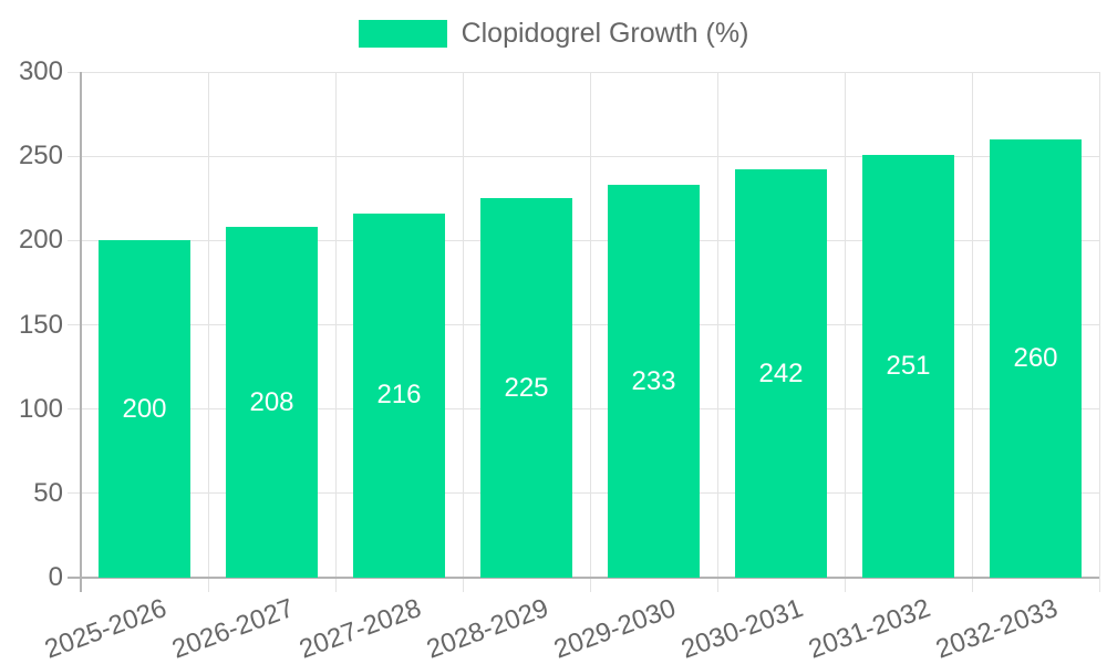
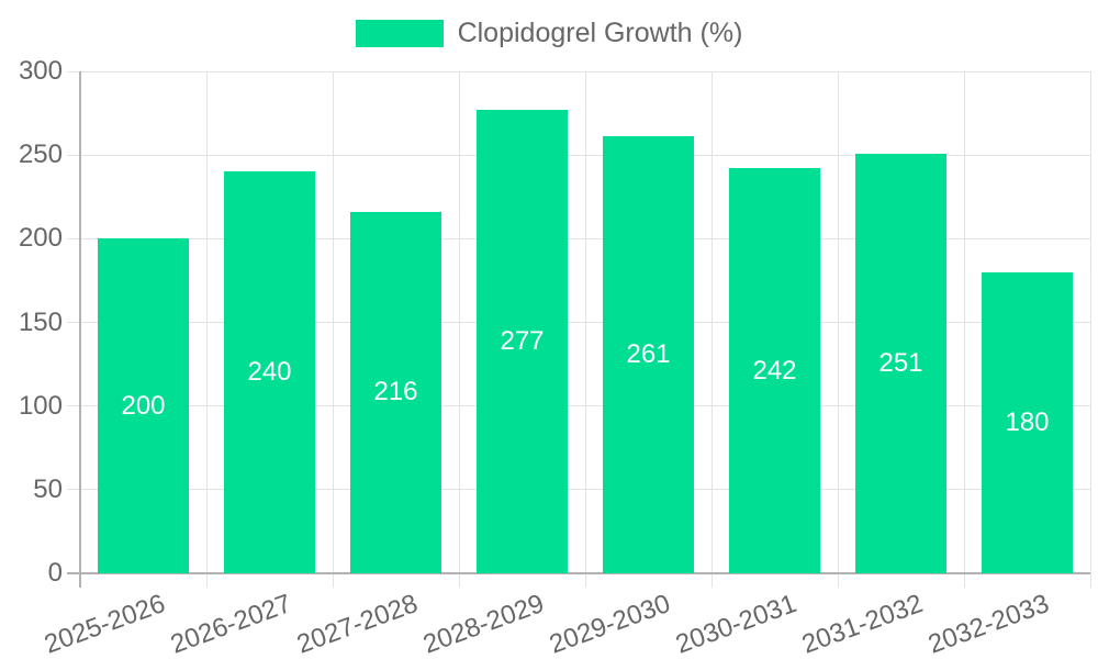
2026-2027: 208 -> 240
2028-2029: 225 -> 277
2029-2030: 233 -> 261
2032-2033: 260 -> 180
